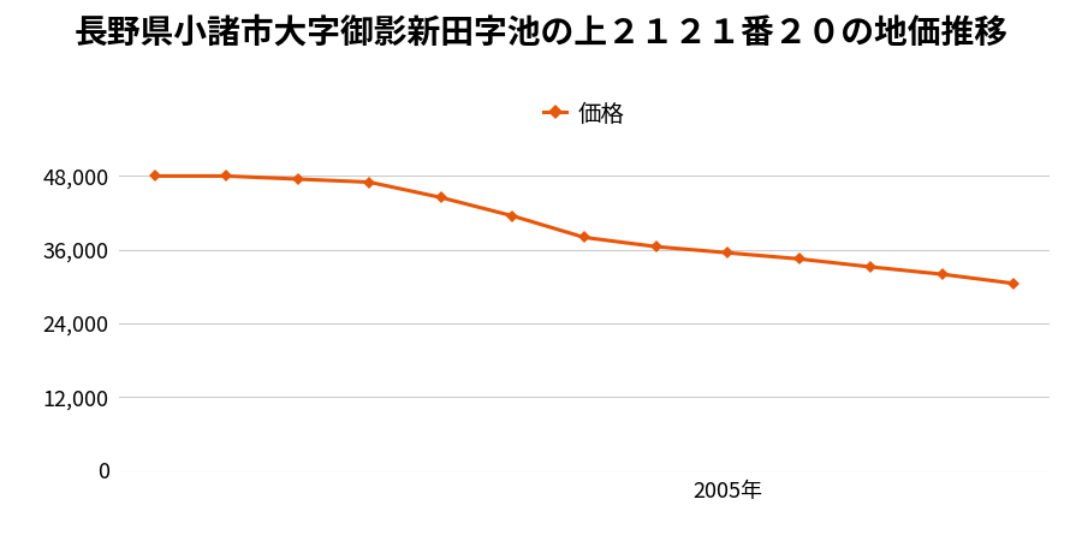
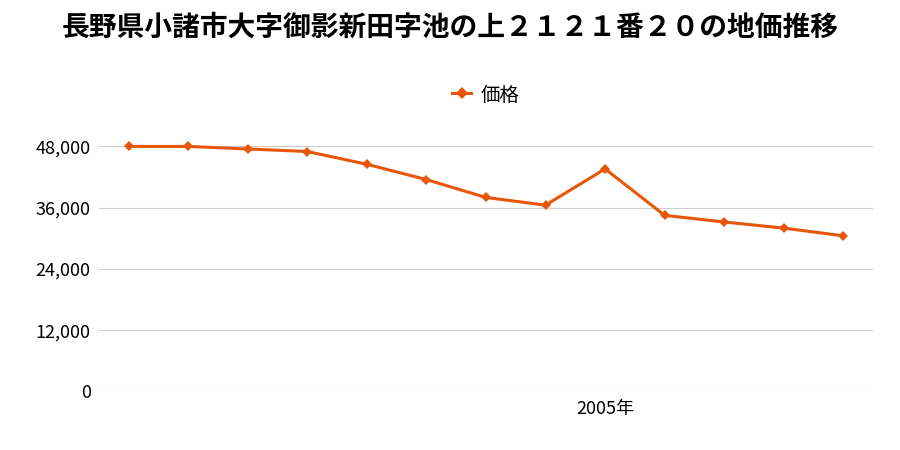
2005年: 35,500 -> 43,600
